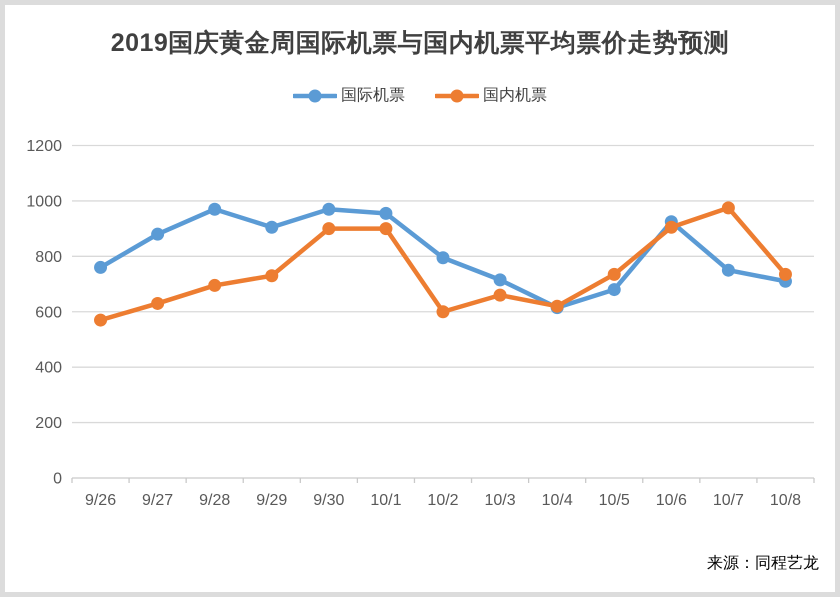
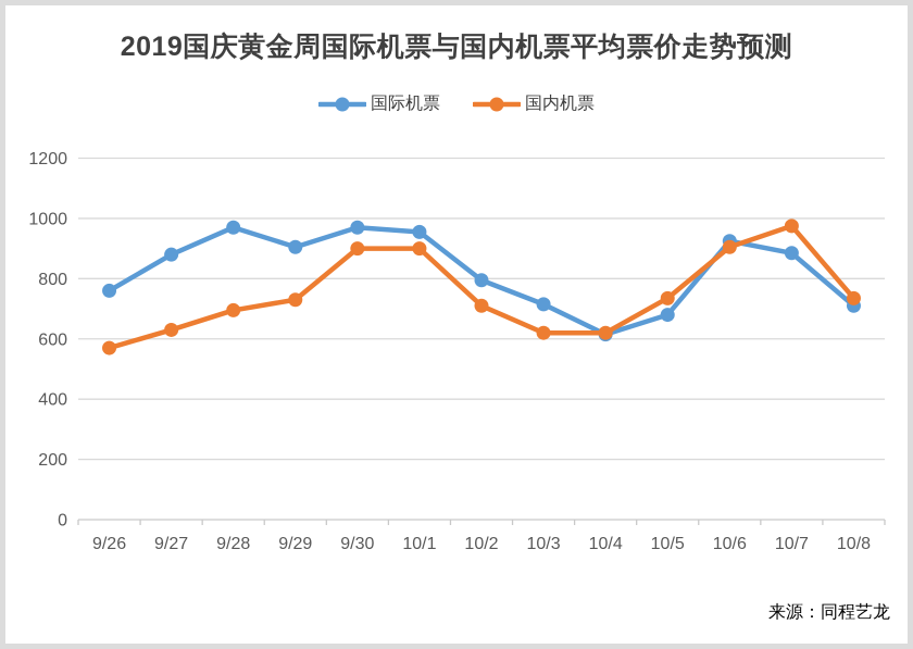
国内机票/10/2: 600 -> 710
国内机票/10/3: 660 -> 620
国际机票/10/7: 750 -> 880
